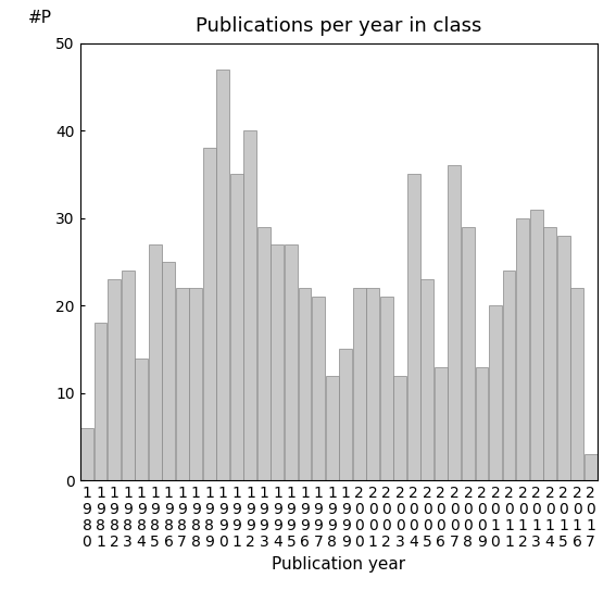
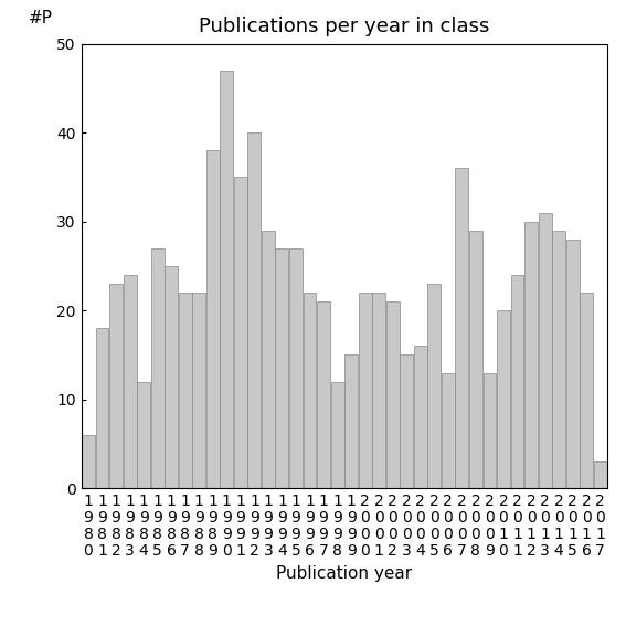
1 9 8 4: 14 -> 12
2 0 0 3: 12 -> 15
2 0 0 4: 35 -> 16
